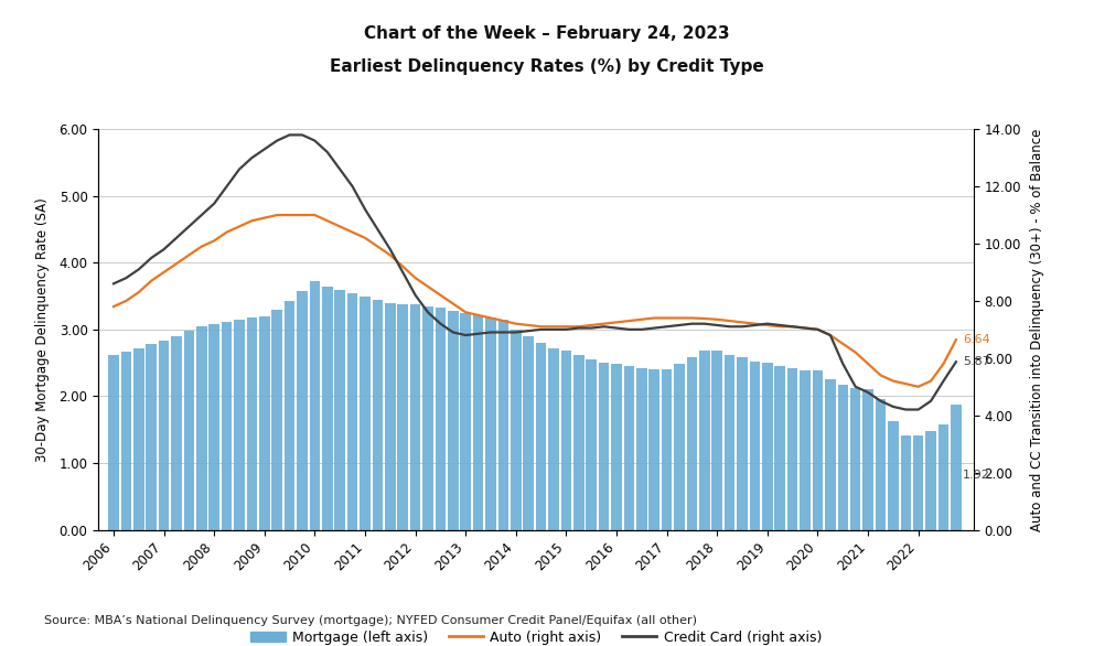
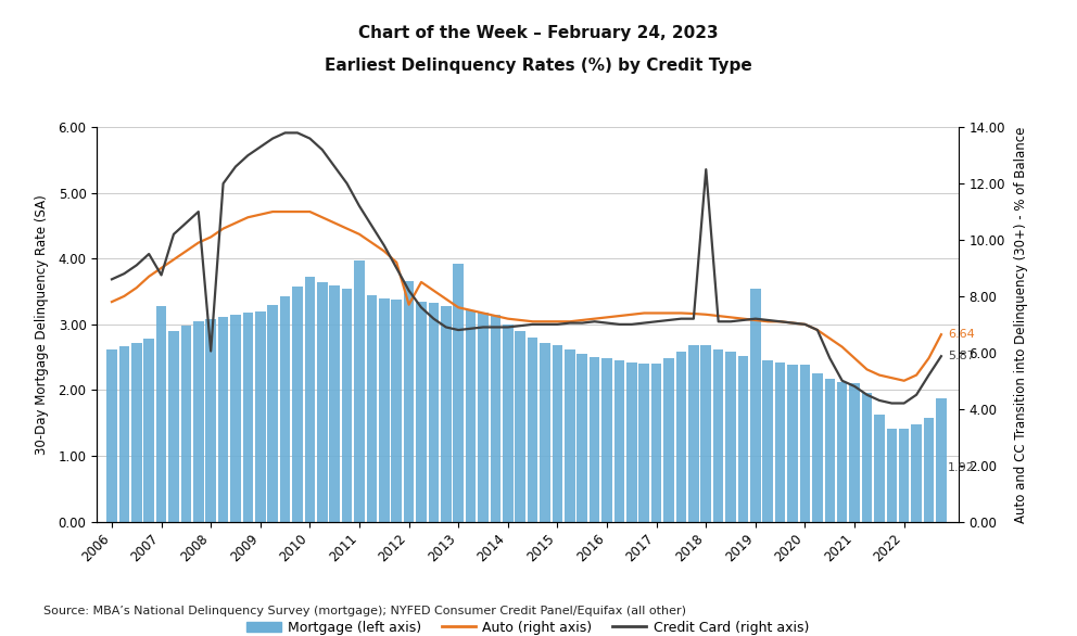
Mortgage (left axis)/2007: 2.83 -> 3.28
Credit Card (right axis)/2007: 9.80 -> 8.75
Credit Card (right axis)/2008: 11.40 -> 6.05
Mortgage (left axis)/2011: 3.50 -> 3.98
Mortgage (left axis)/2012: 3.38 -> 3.66
Auto (right axis)/2012: 8.80 -> 7.70
Mortgage (left axis)/2013: 3.25 -> 3.92
Credit Card (right axis)/2018: 7.15 -> 12.50
Mortgage (left axis)/2019: 2.50 -> 3.54
